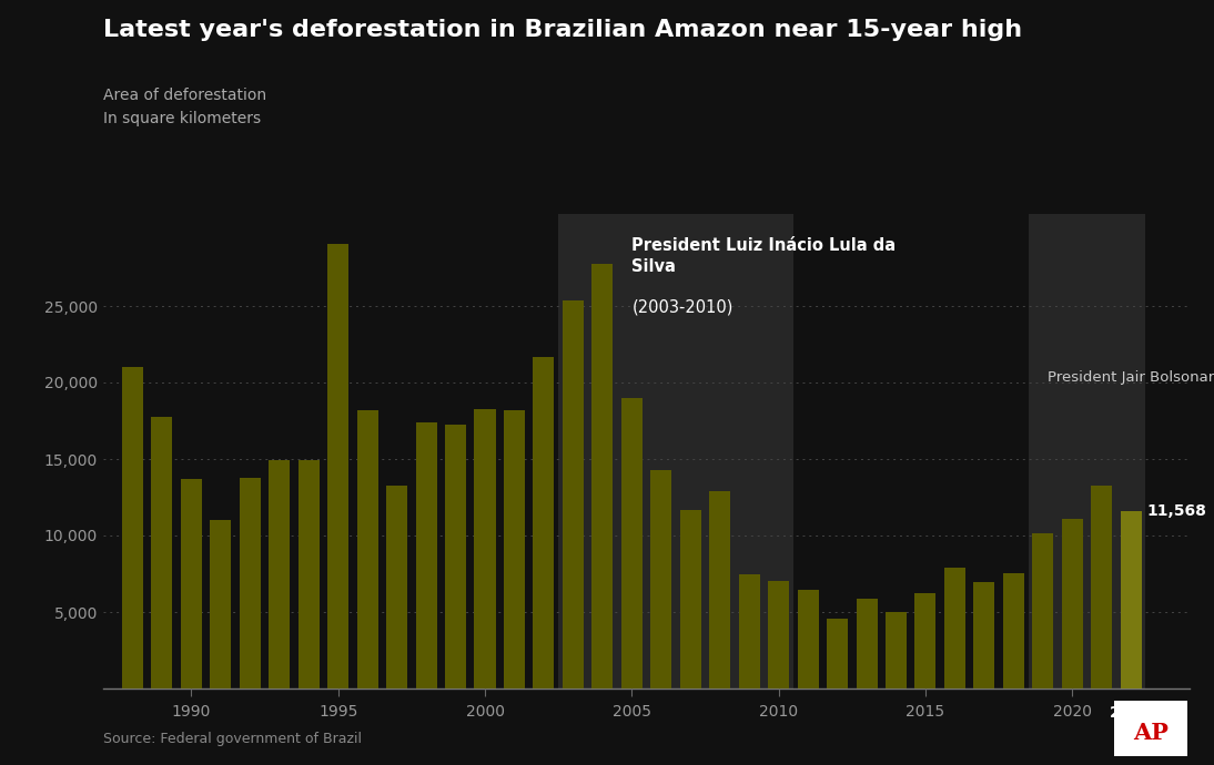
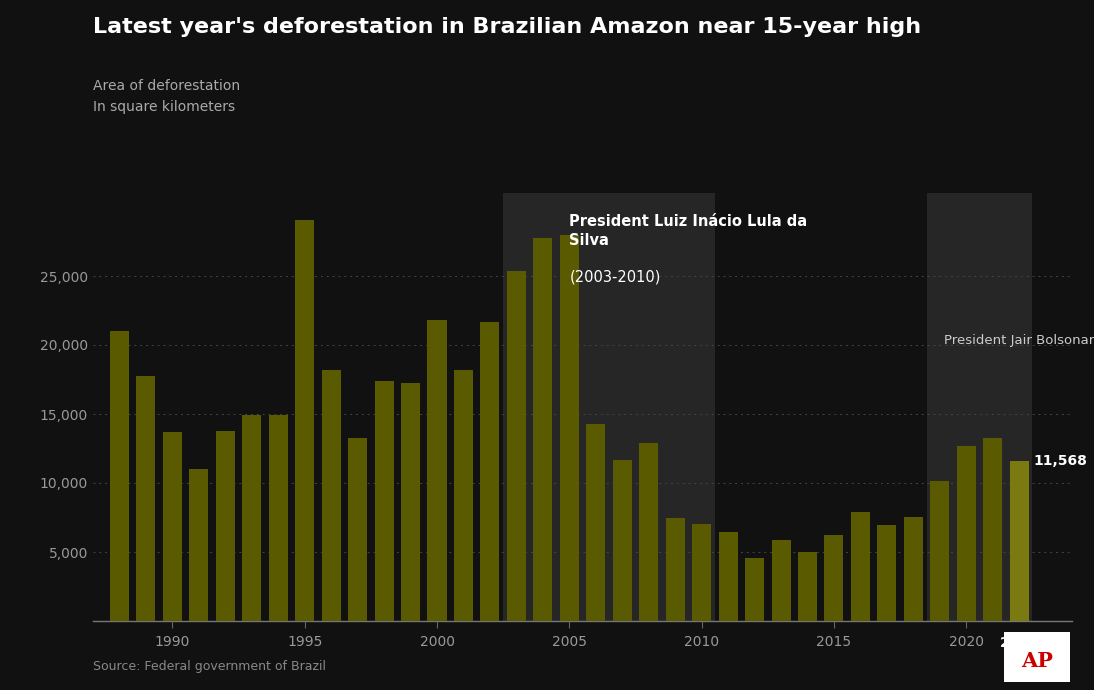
2000: 18,200 -> 21,800
2005: 19,000 -> 28,000
2020: 11,100 -> 12,700
